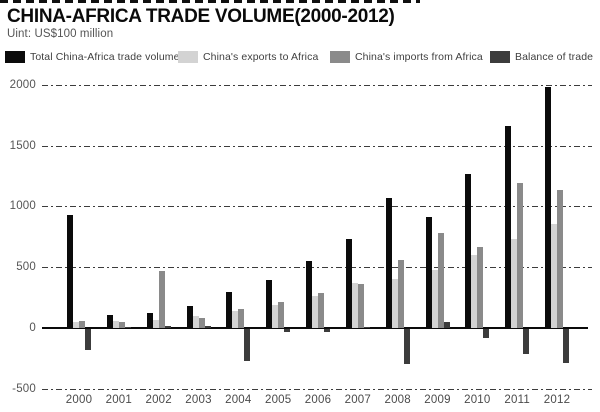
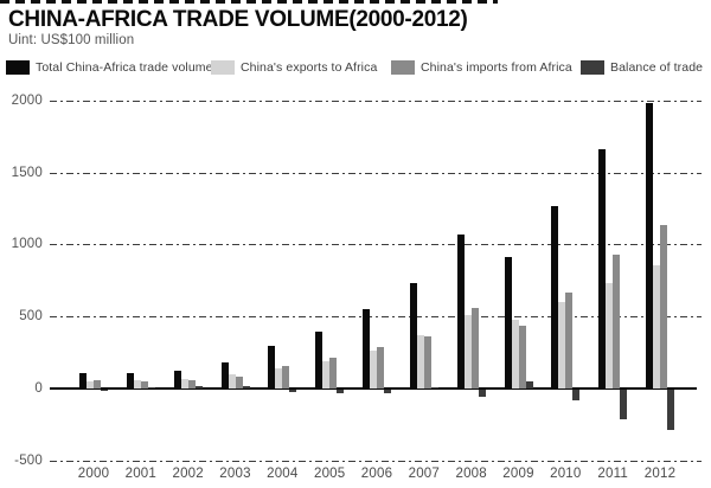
Total China-Africa trade volume/2000: 930 -> 110
Balance of trade/2000: -170 -> -10
China's imports from Africa/2002: 470 -> 50
Balance of trade/2004: -260 -> -20
China's exports to Africa/2008: 400 -> 510
Balance of trade/2008: -290 -> -50
China's imports from Africa/2009: 780 -> 430
China's imports from Africa/2011: 1190 -> 930
